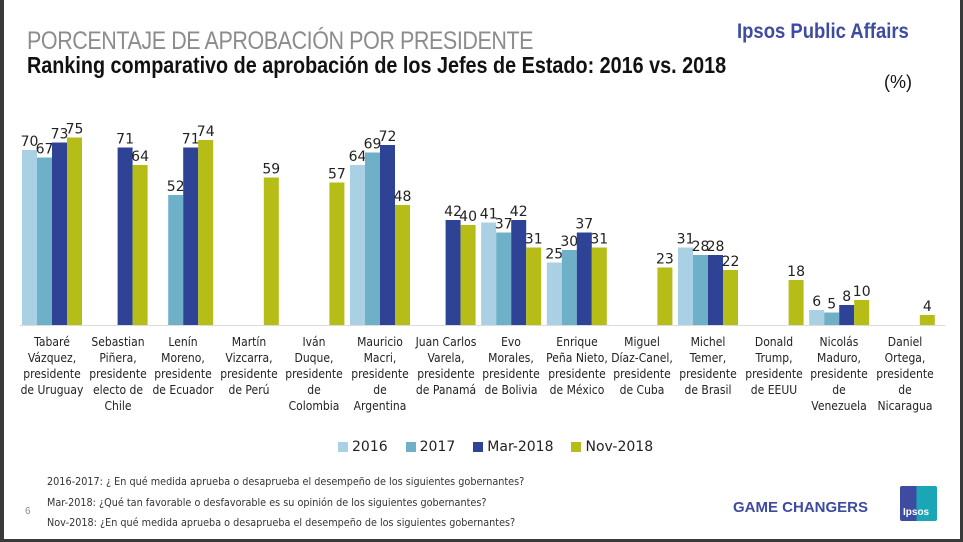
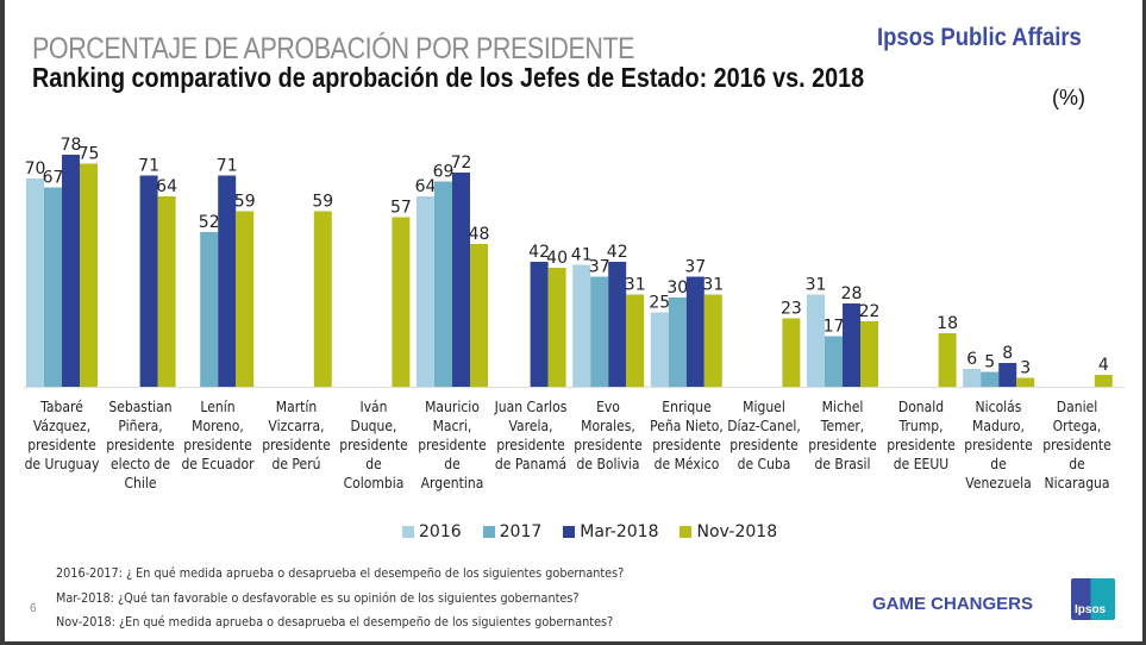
Mar-2018/Tabaré Vázquez, presidente de Uruguay: 73 -> 78
Nov-2018/Lenín Moreno, presidente de Ecuador: 74 -> 59
2017/Michel Temer, presidente de Brasil: 28 -> 17
Nov-2018/Nicolás Maduro, presidente de Venezuela: 10 -> 3
